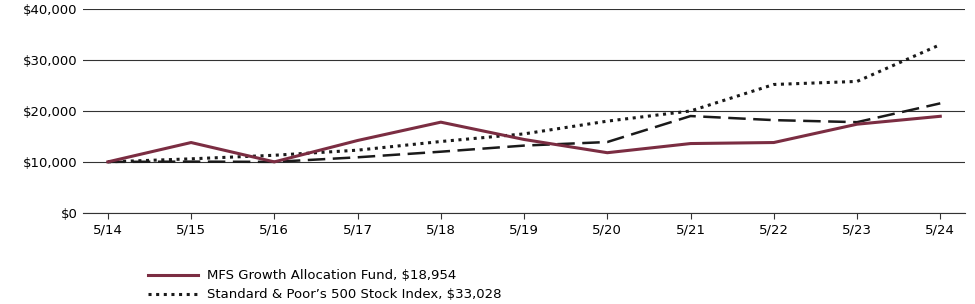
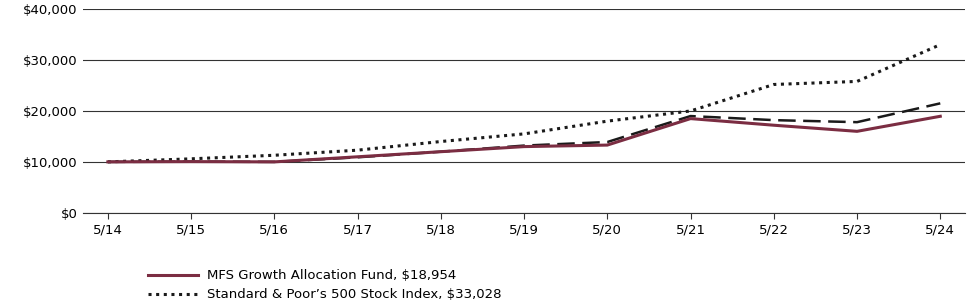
MFS Growth Allocation Fund, $18,954/5/15: $13,800 -> $10,000
MFS Growth Allocation Fund, $18,954/5/17: $14,200 -> $11,000
MFS Growth Allocation Fund, $18,954/5/18: $17,800 -> $12,000
MFS Growth Allocation Fund, $18,954/5/19: $14,400 -> $13,000
MFS Growth Allocation Fund, $18,954/5/20: $11,800 -> $13,300
MFS Growth Allocation Fund, $18,954/5/21: $13,600 -> $18,500
MFS Growth Allocation Fund, $18,954/5/22: $13,800 -> $17,200
MFS Growth Allocation Fund, $18,954/5/23: $17,400 -> $16,000
